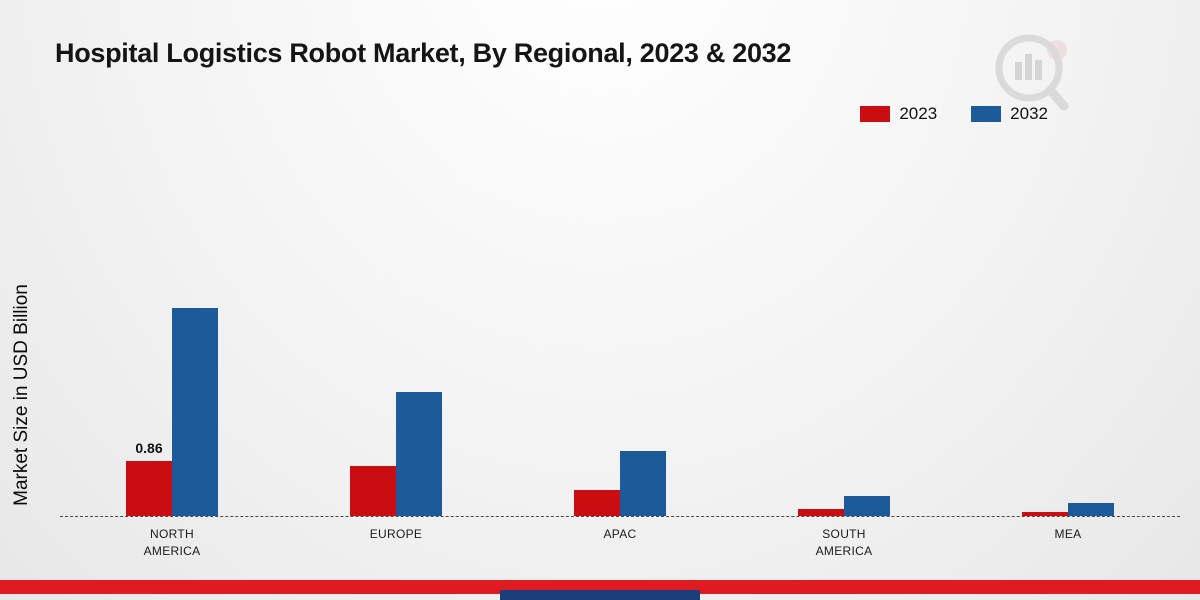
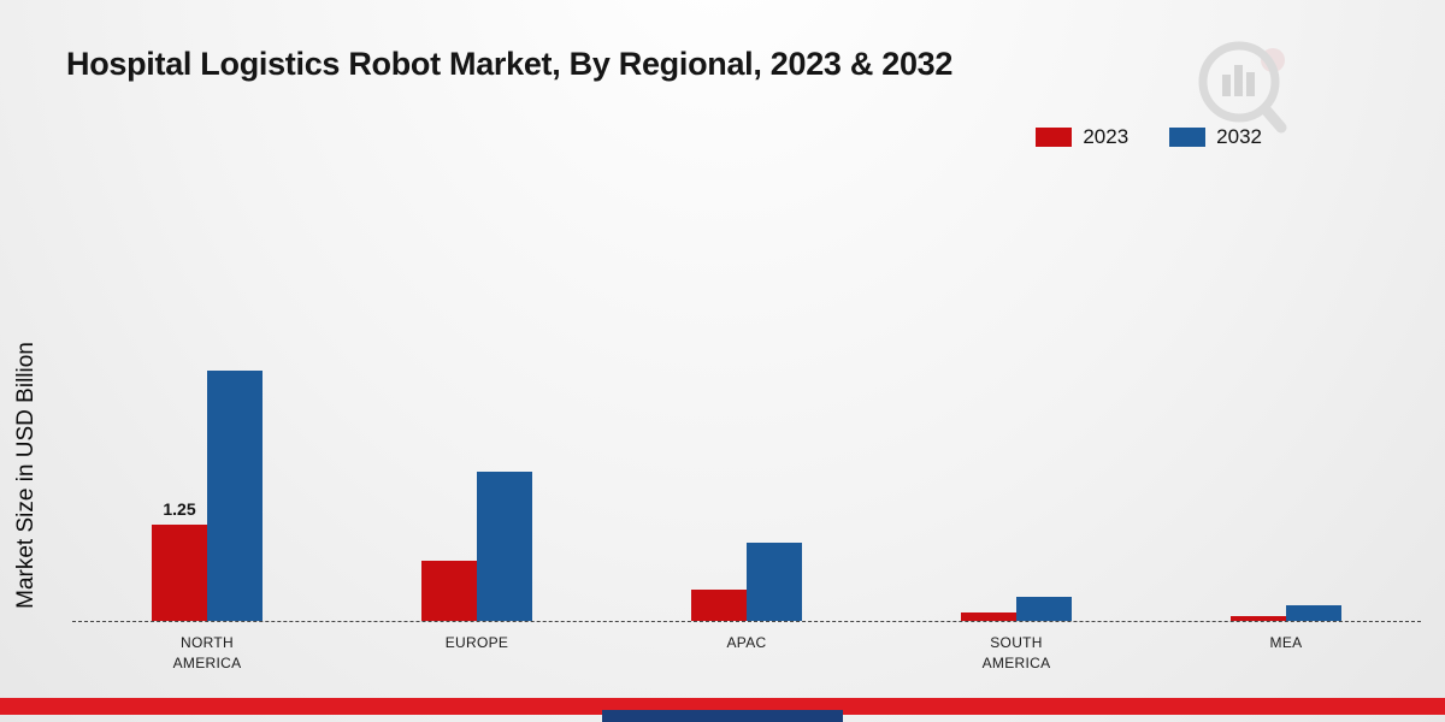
2023/NORTH AMERICA: 0.86 -> 1.25
